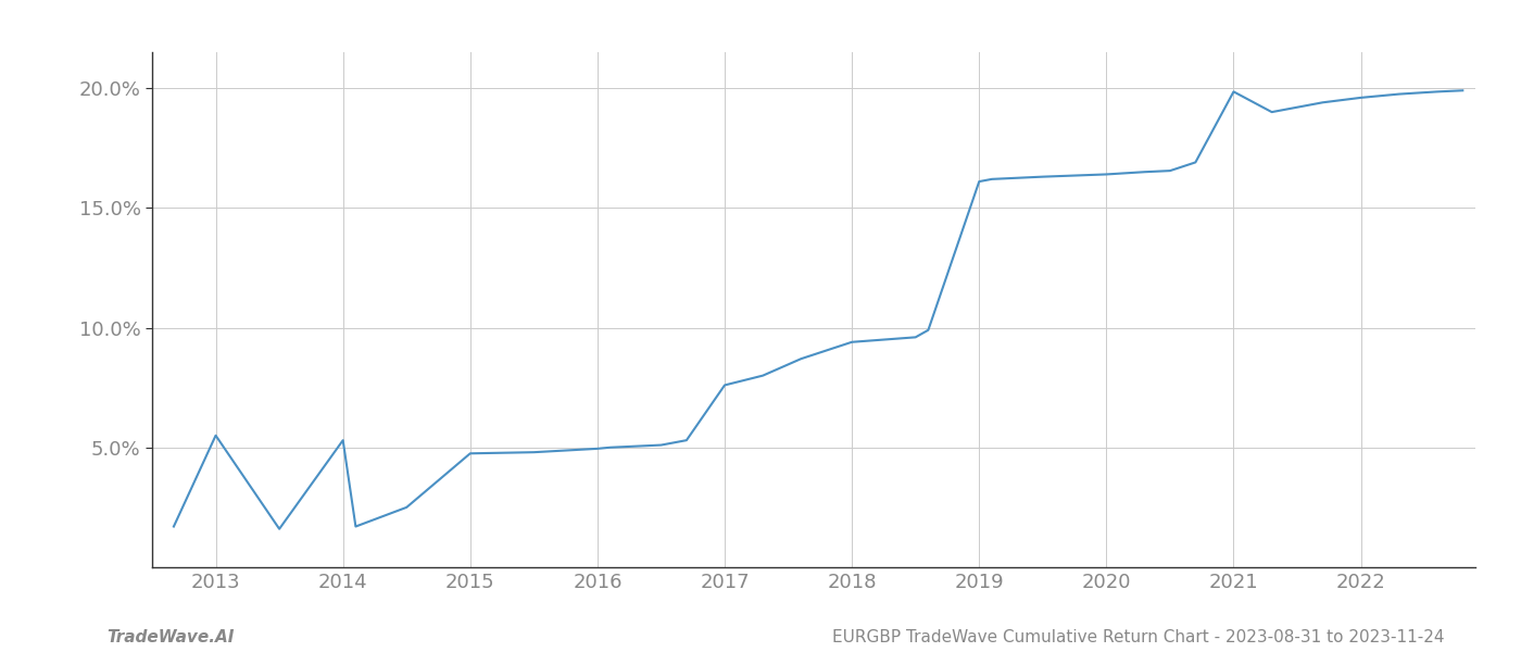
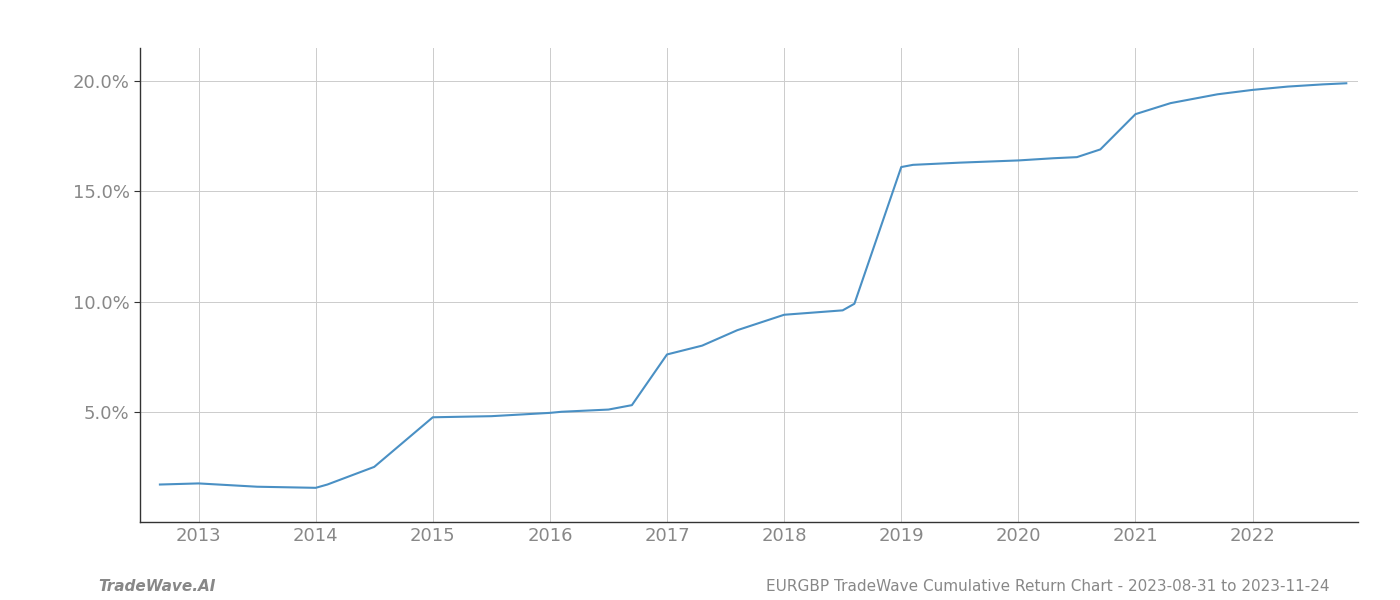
2013: 5.50% -> 1.75%
2014: 5.30% -> 1.55%
2021: 19.85% -> 18.50%
